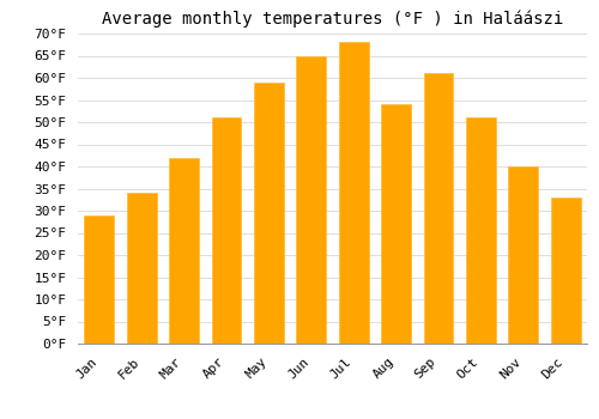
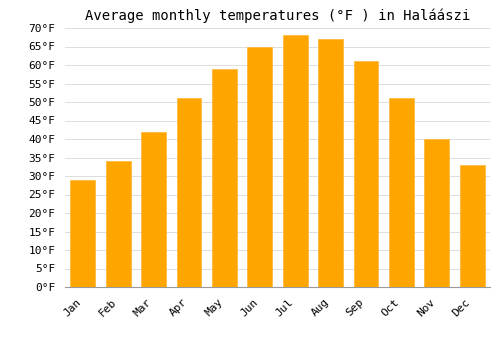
Aug: 54°F -> 67°F
